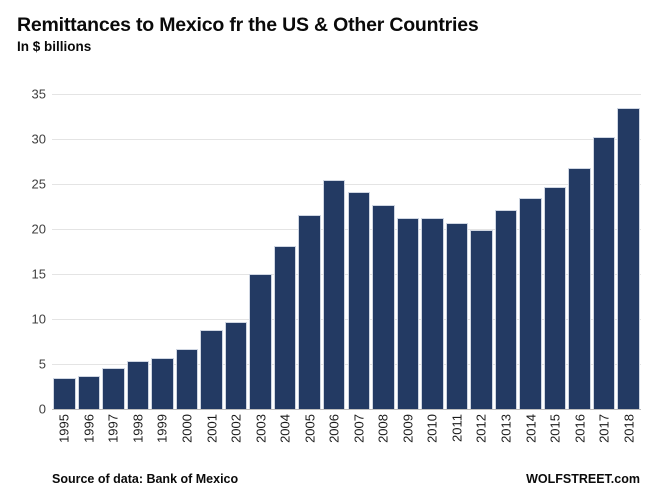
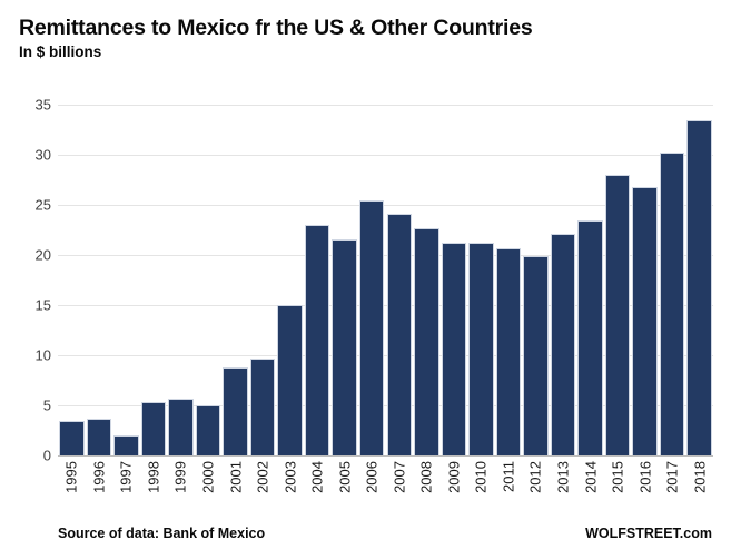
1997: 5 -> 2
2000: 7 -> 5
2004: 18 -> 23
2015: 25 -> 28
